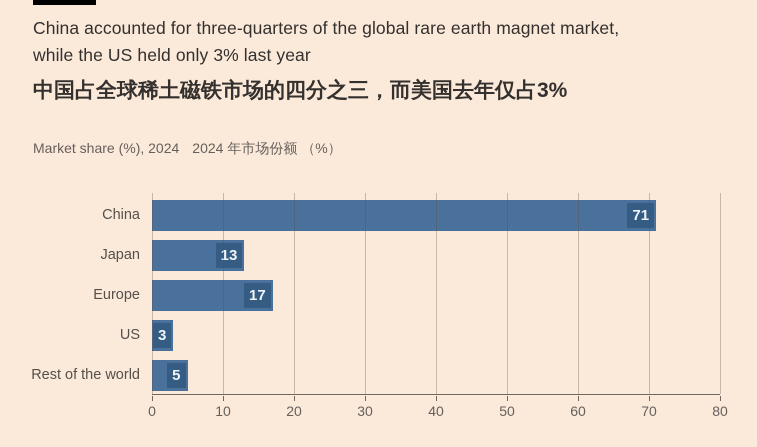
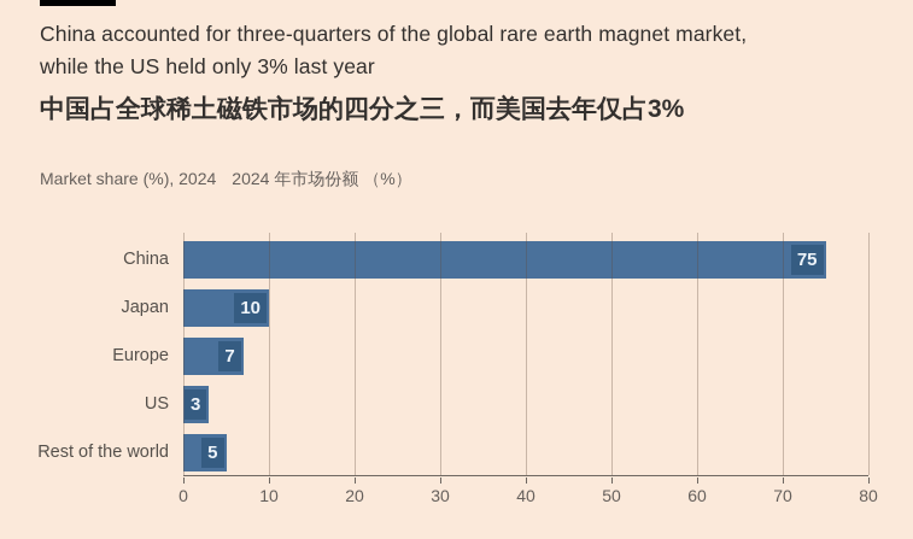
China: 71 -> 75
Japan: 13 -> 10
Europe: 17 -> 7
